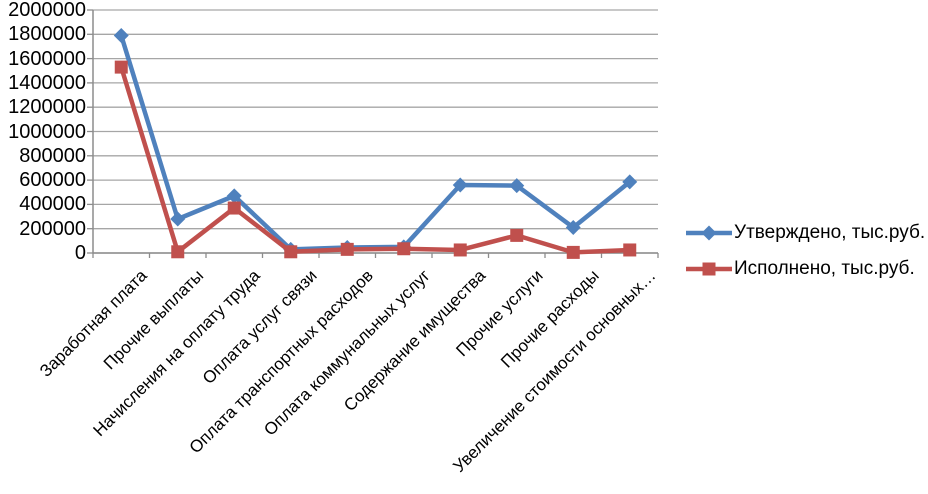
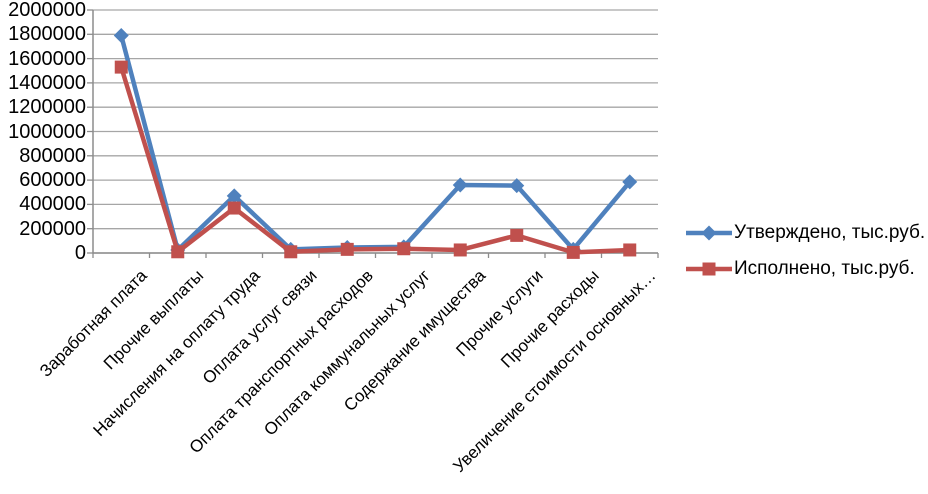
Утверждено, тыс.руб./Прочие выплаты: 280000 -> 20000
Утверждено, тыс.руб./Прочие расходы: 210000 -> 30000
